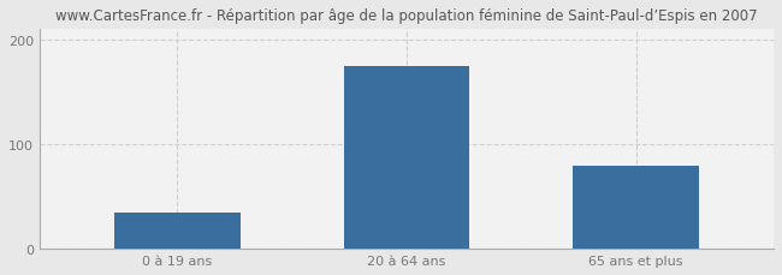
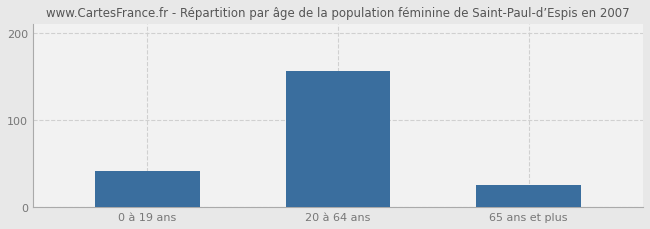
0 à 19 ans: 35 -> 42
20 à 64 ans: 175 -> 156
65 ans et plus: 80 -> 26
